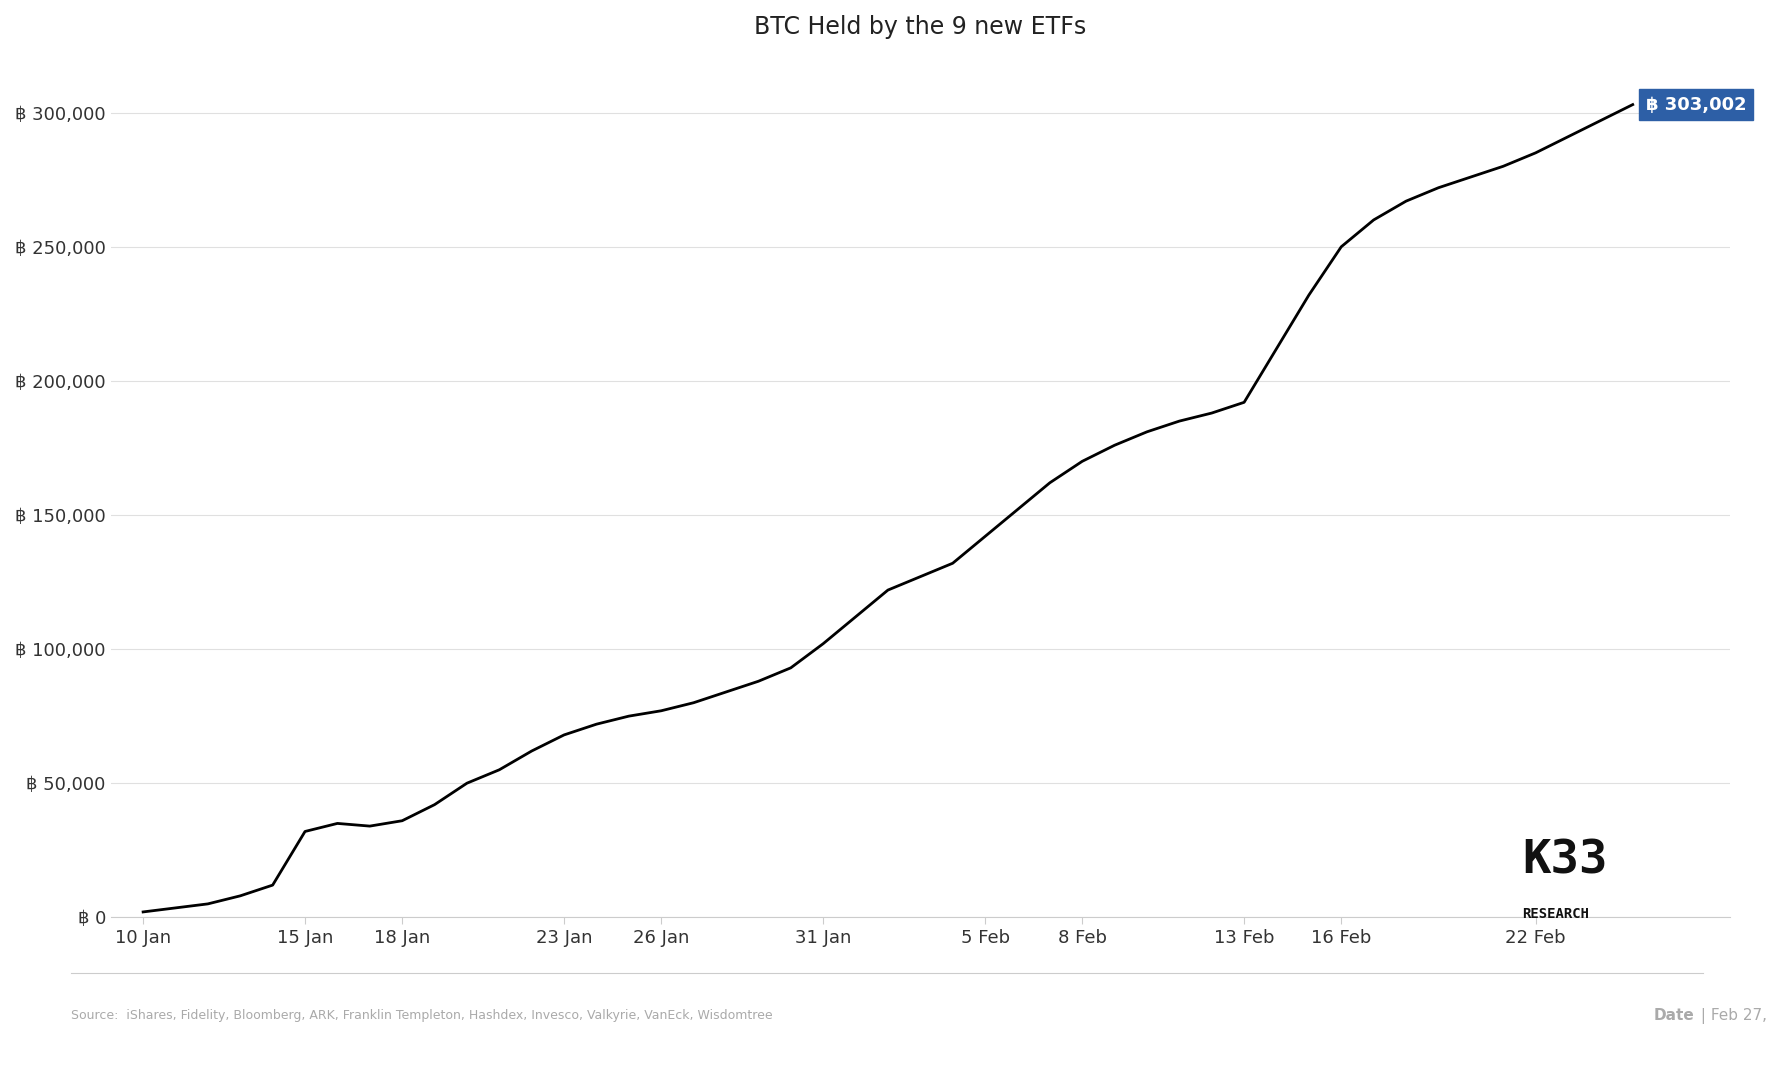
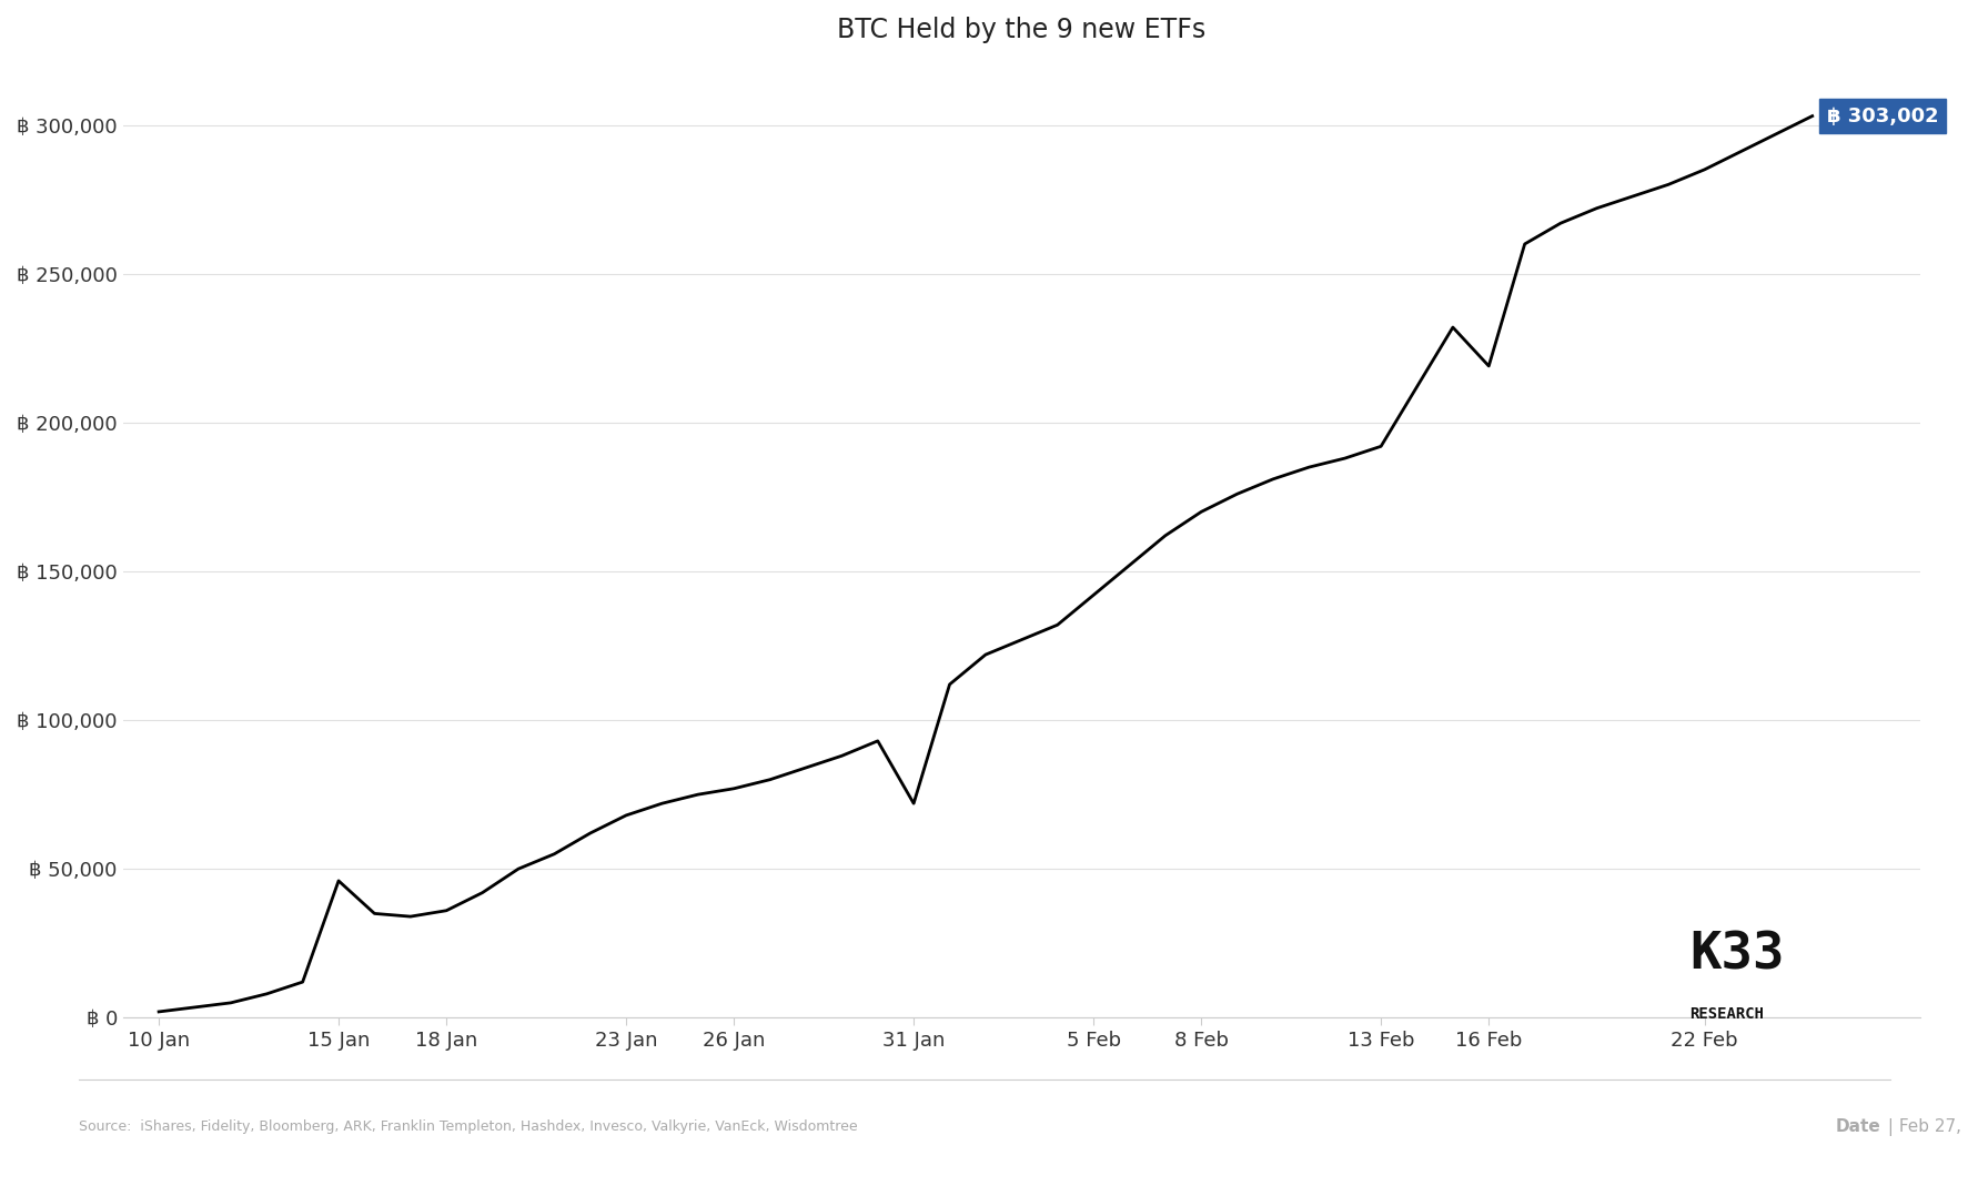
15 Jan: ฿ 32,000 -> ฿ 46,000
31 Jan: ฿ 102,000 -> ฿ 72,000
16 Feb: ฿ 250,000 -> ฿ 219,000
